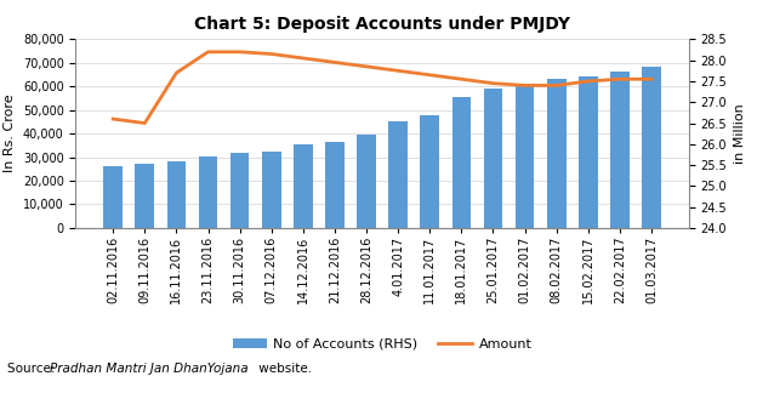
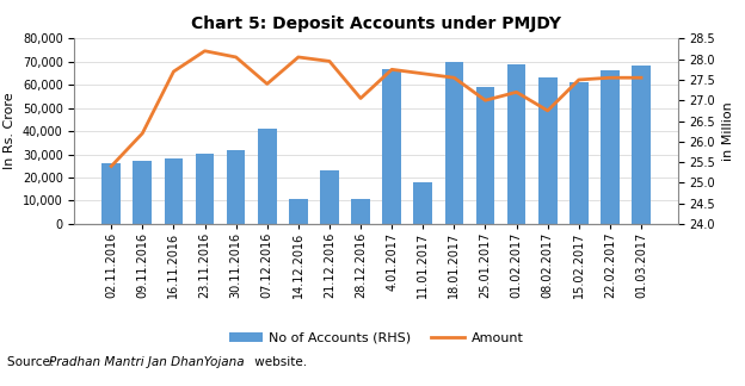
Amount/02.11.2016: 26.60 -> 25.40
Amount/09.11.2016: 26.50 -> 26.20
Amount/30.11.2016: 28.20 -> 28.05
No of Accounts (RHS)/07.12.2016: 32,000 -> 41,000
Amount/07.12.2016: 28.15 -> 27.40
No of Accounts (RHS)/14.12.2016: 36,000 -> 11,000
No of Accounts (RHS)/21.12.2016: 36,000 -> 23,000
No of Accounts (RHS)/28.12.2016: 40,000 -> 11,000
Amount/28.12.2016: 27.85 -> 27.05
No of Accounts (RHS)/4.01.2017: 45,000 -> 67,000
No of Accounts (RHS)/11.01.2017: 48,000 -> 18,000
No of Accounts (RHS)/18.01.2017: 56,000 -> 70,000
Amount/25.01.2017: 27.45 -> 27.00
No of Accounts (RHS)/01.02.2017: 60,000 -> 69,000
Amount/01.02.2017: 27.40 -> 27.20
Amount/08.02.2017: 27.40 -> 26.75
No of Accounts (RHS)/15.02.2017: 64,000 -> 61,000
